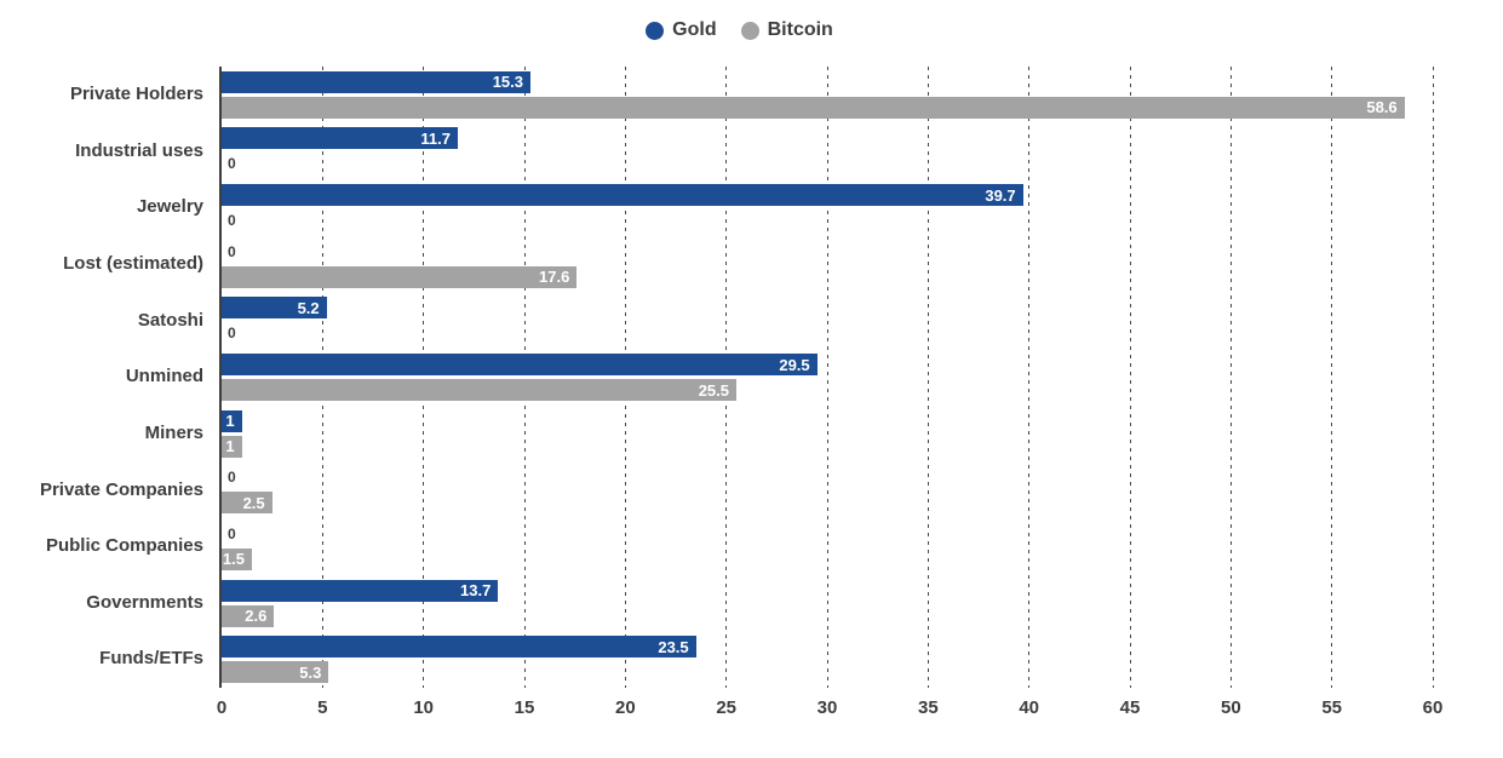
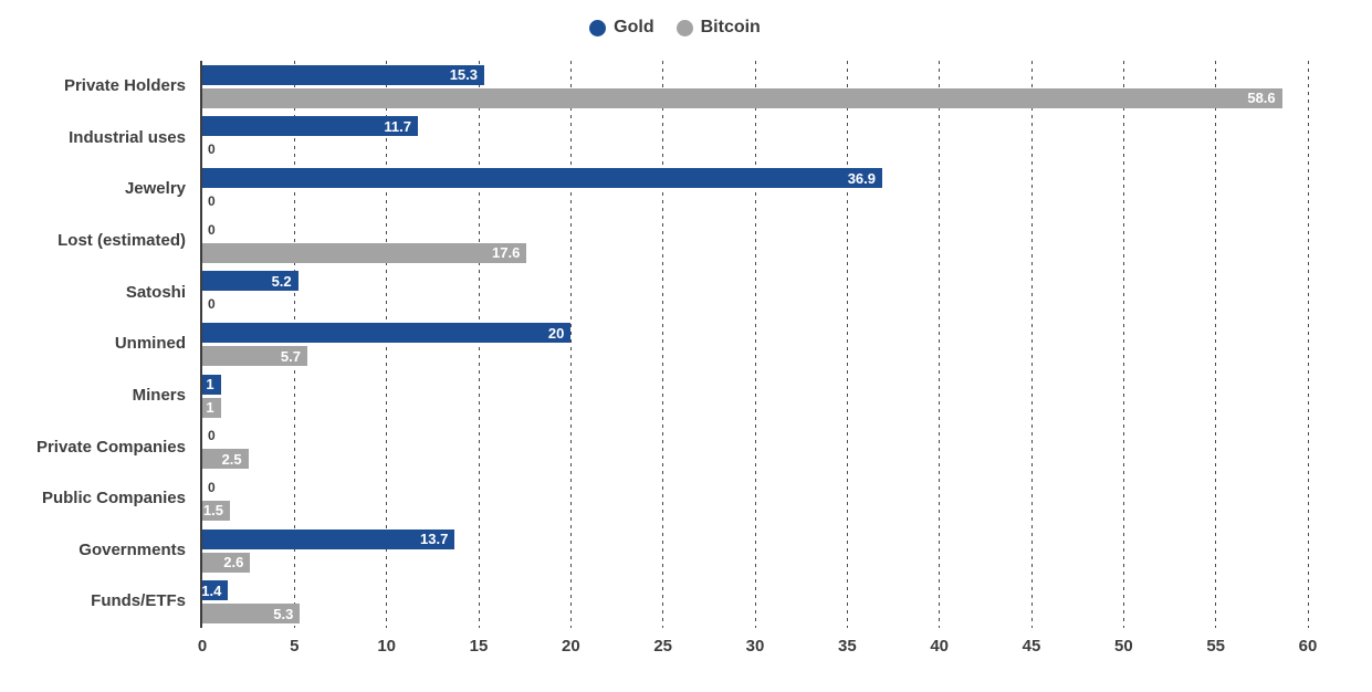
Gold/Jewelry: 39.7 -> 36.9
Gold/Unmined: 29.5 -> 20
Bitcoin/Unmined: 25.5 -> 5.7
Gold/Funds/ETFs: 23.5 -> 1.4
